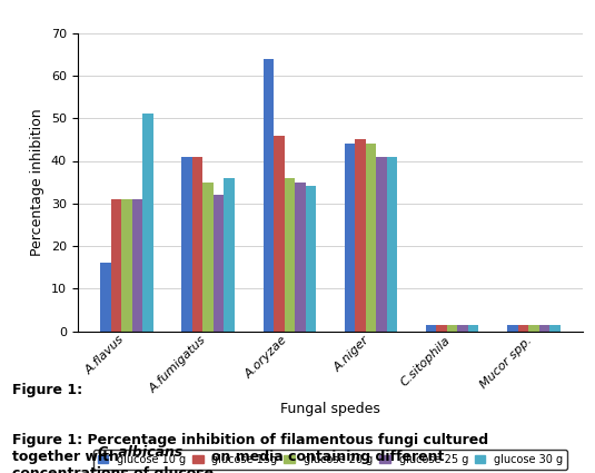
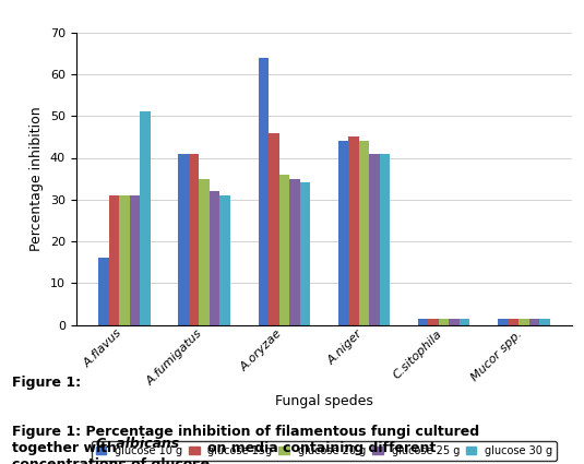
glucose 30 g/A.fumigatus: 36.0 -> 31.0
